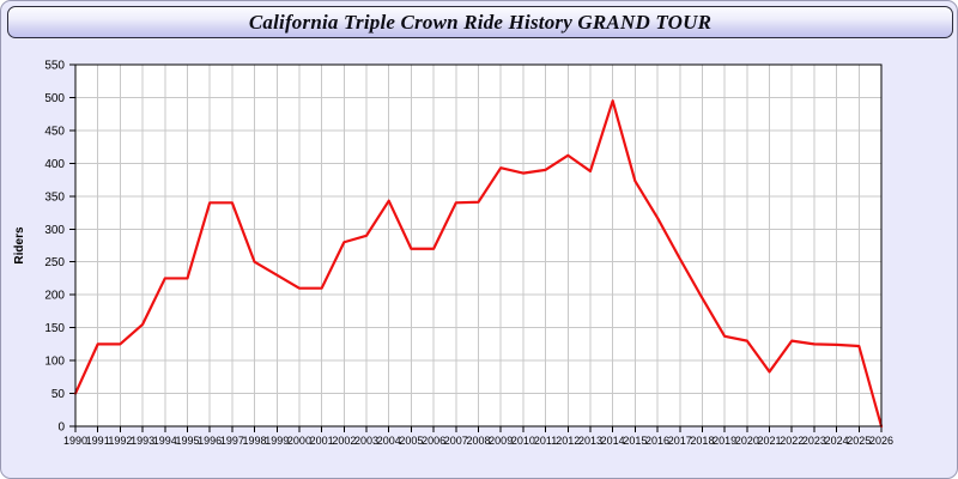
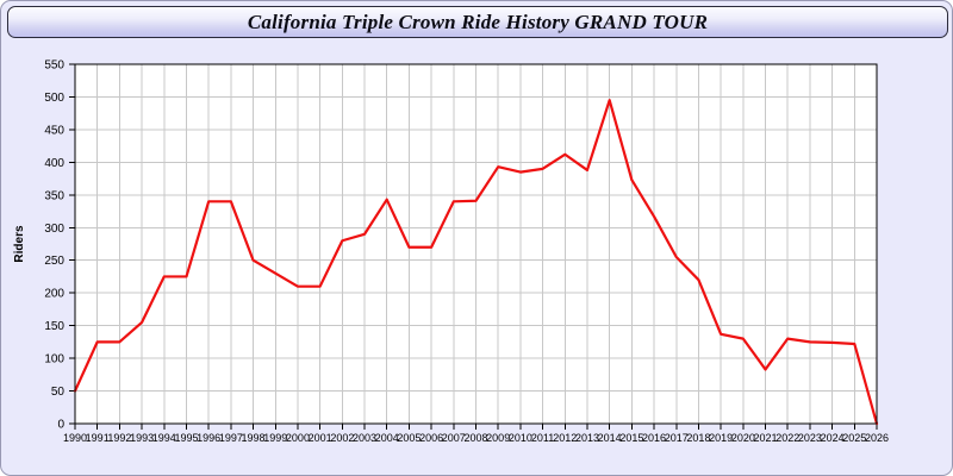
2018: 200 -> 220
